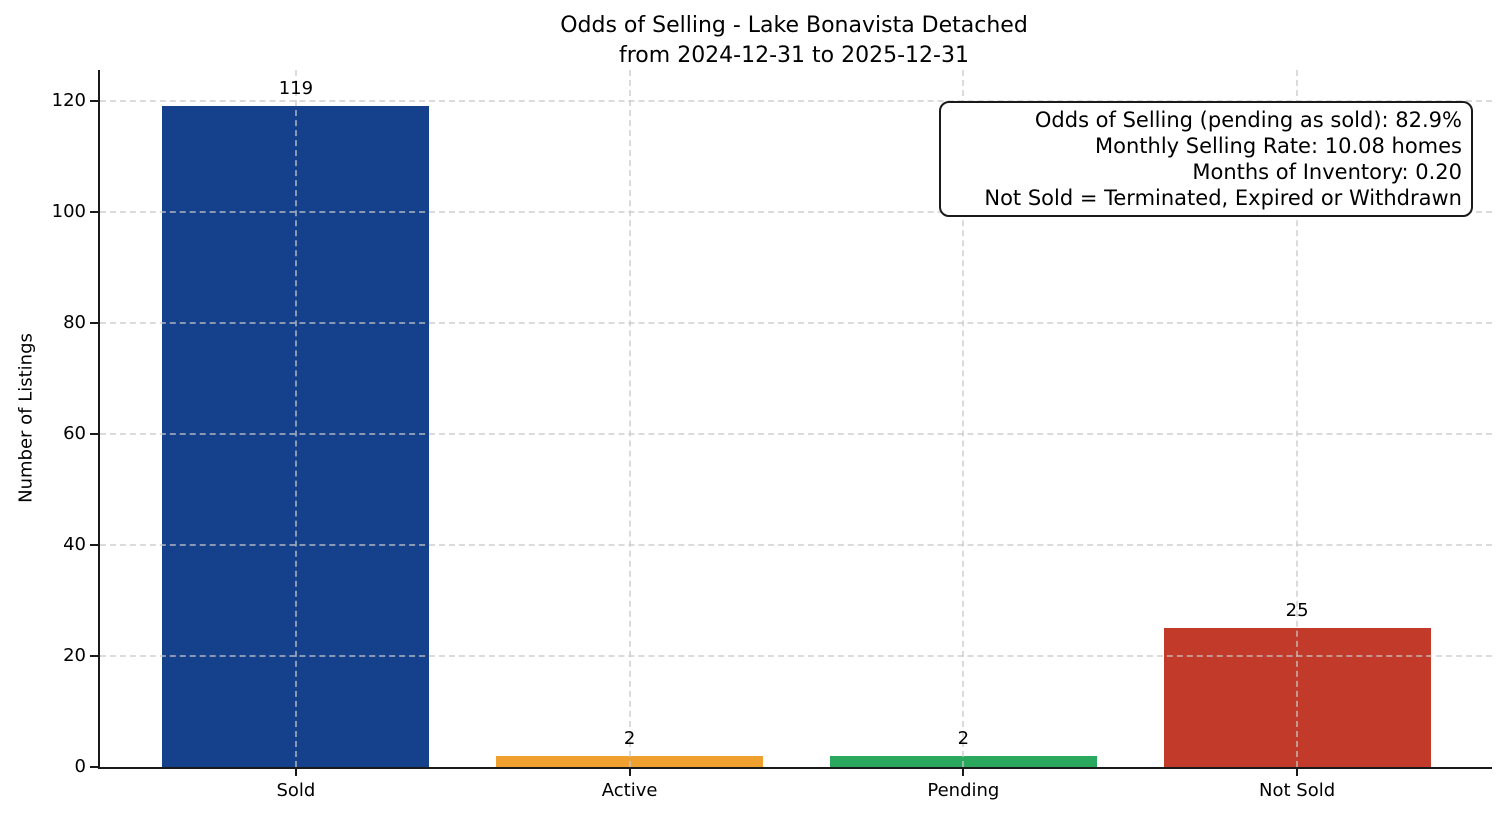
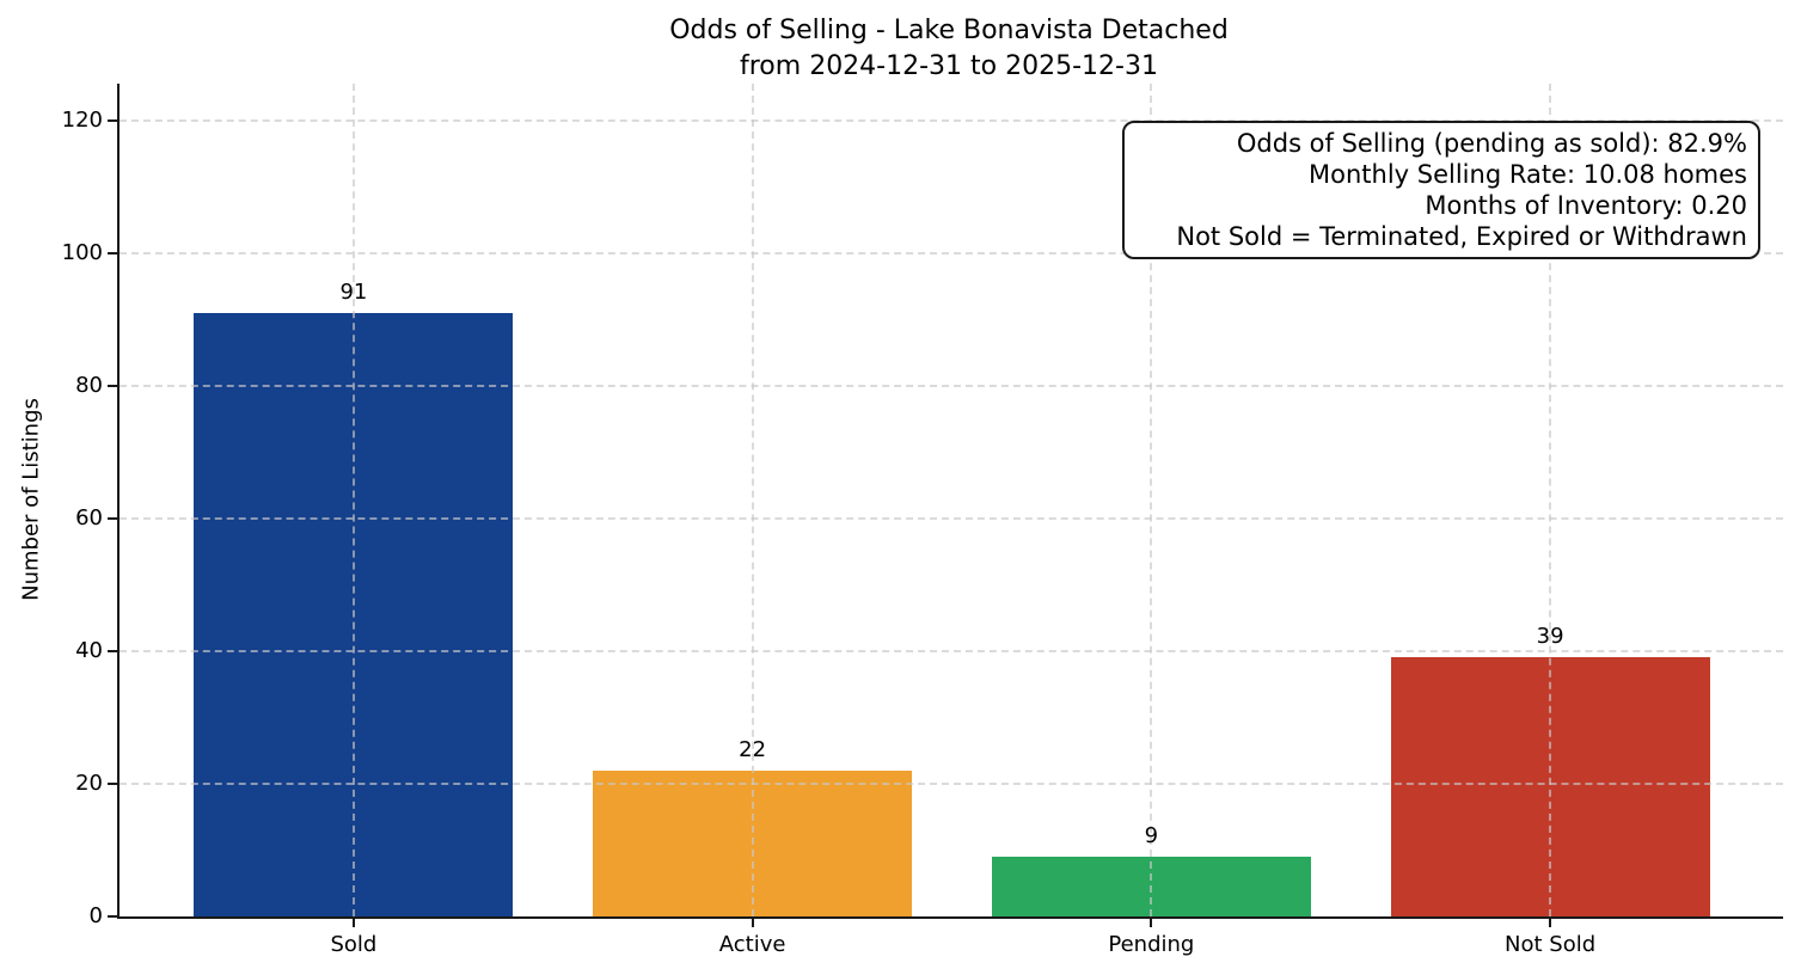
Sold: 119 -> 91
Active: 2 -> 22
Pending: 2 -> 9
Not Sold: 25 -> 39
